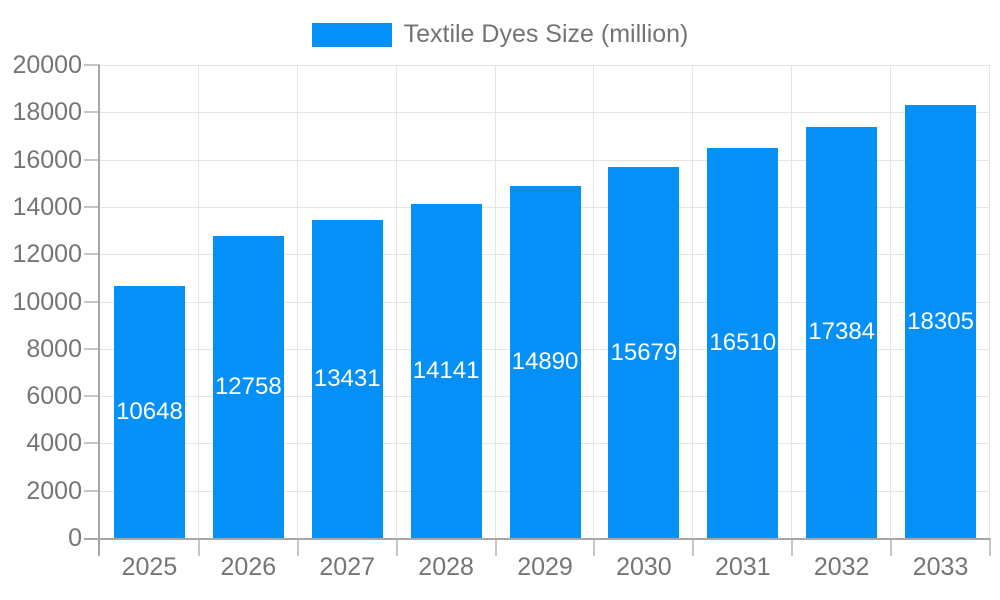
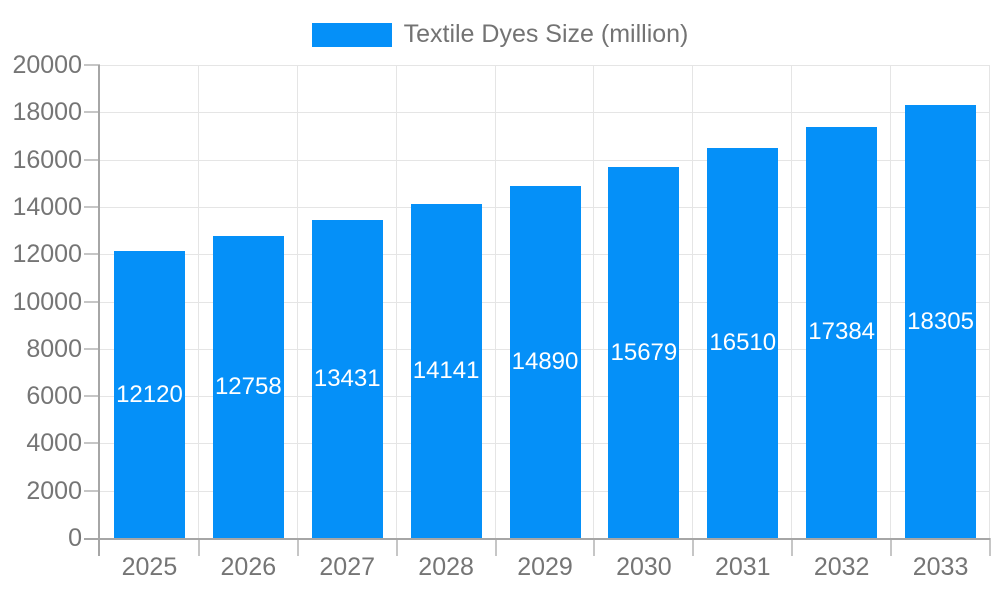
2025: 10648 -> 12120
